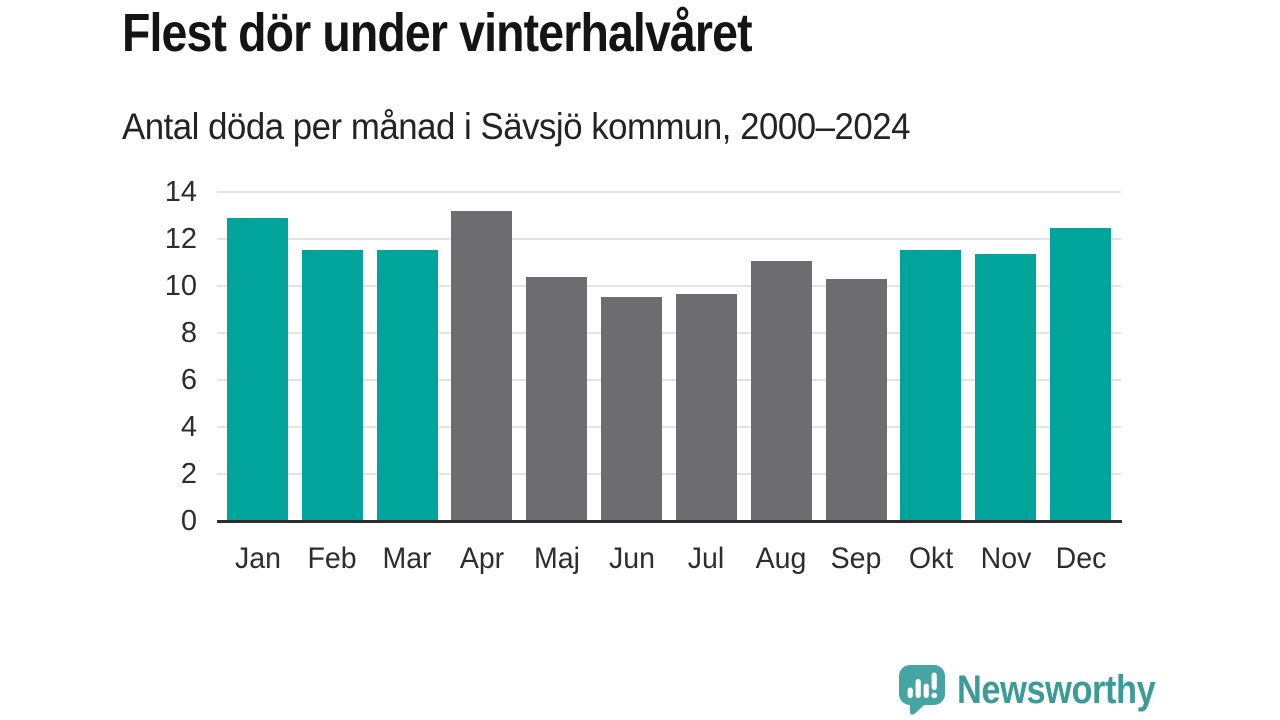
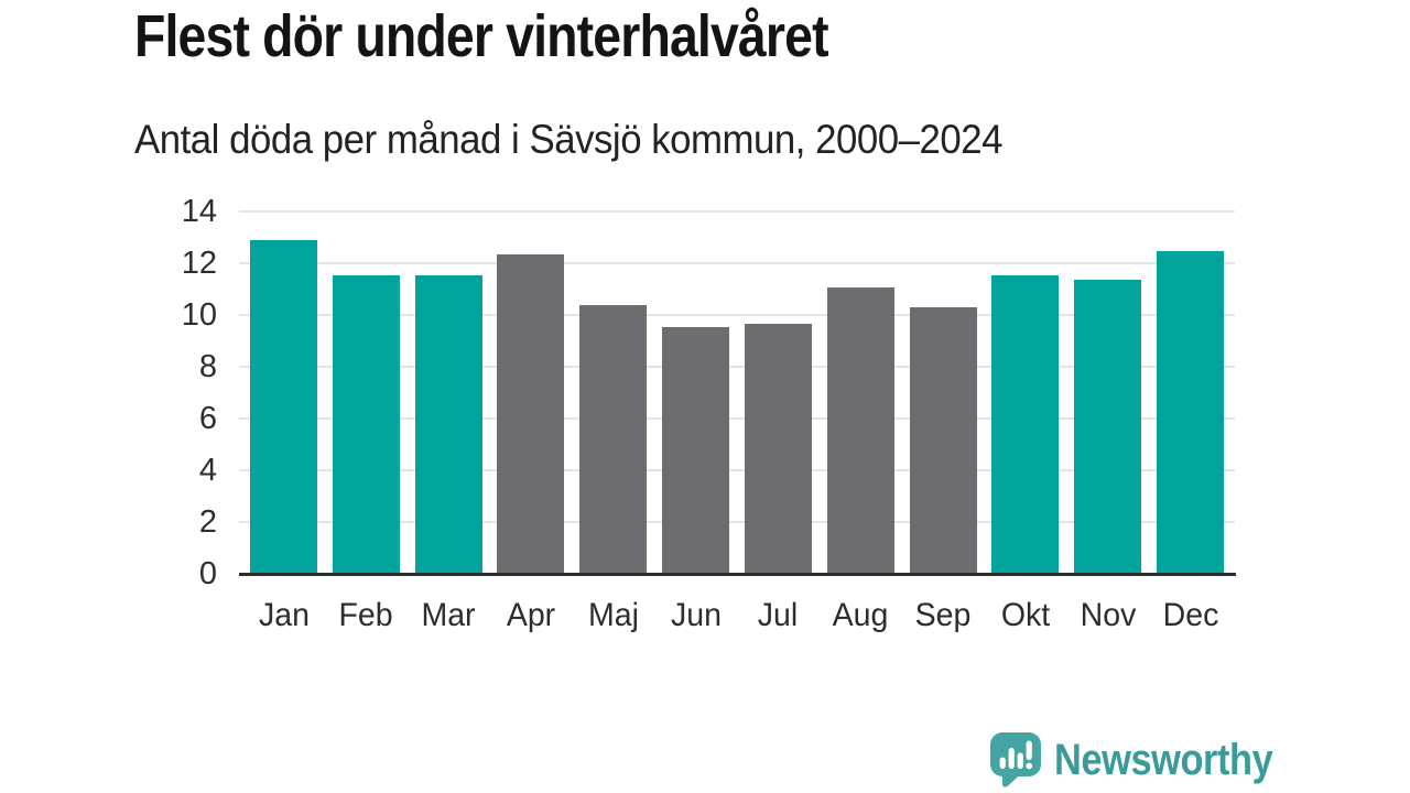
Apr: 13.2 -> 12.3
